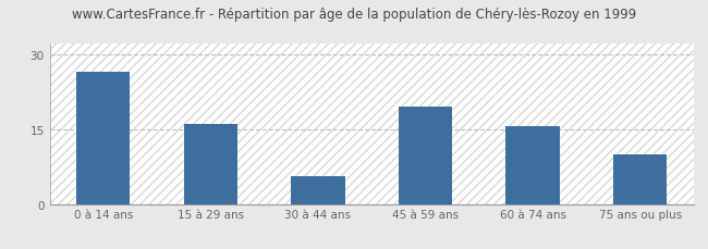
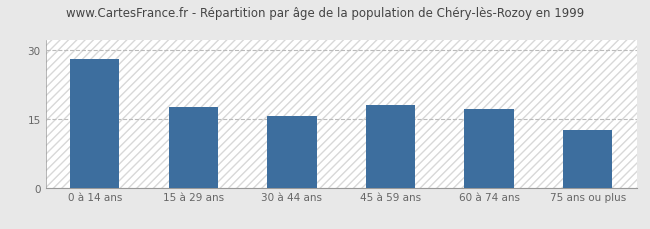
0 à 14 ans: 26.5 -> 28.0
15 à 29 ans: 16.0 -> 17.5
30 à 44 ans: 5.5 -> 15.5
45 à 59 ans: 19.5 -> 18.0
60 à 74 ans: 15.5 -> 17.0
75 ans ou plus: 10.0 -> 12.5
